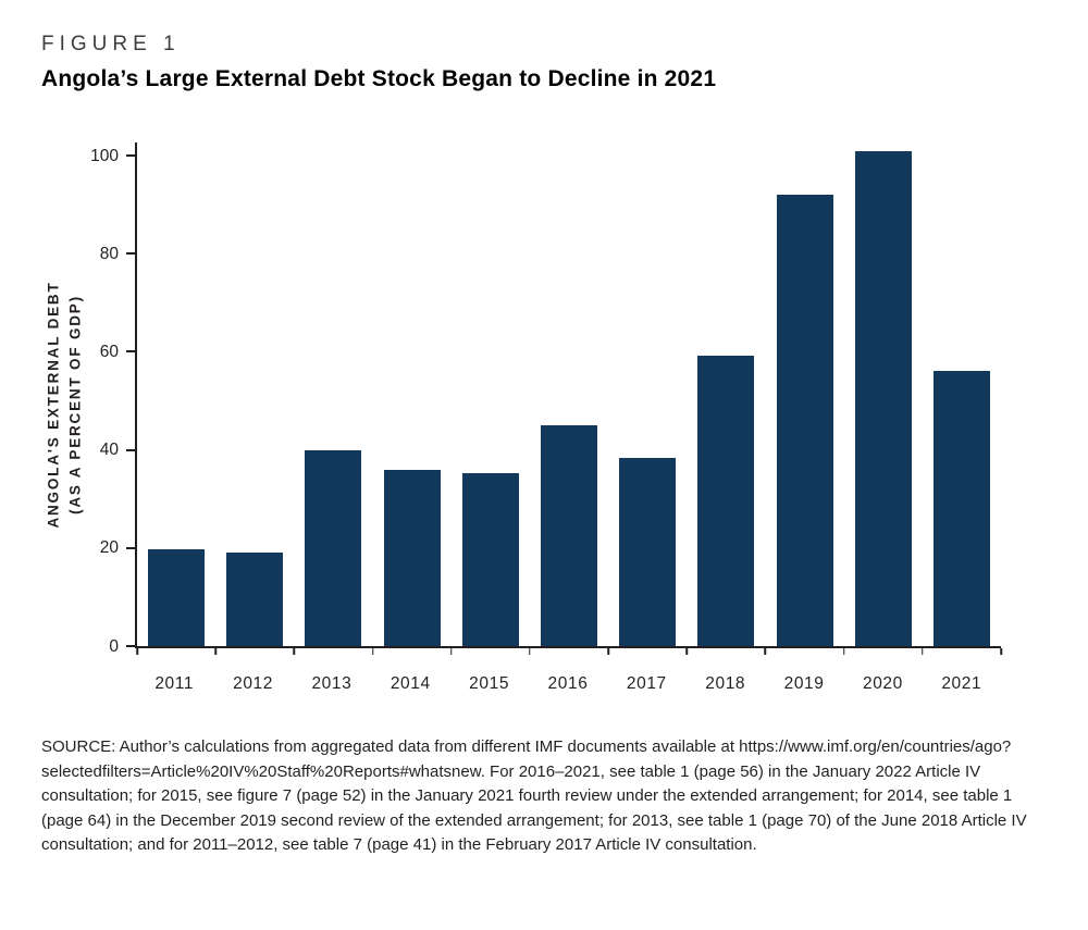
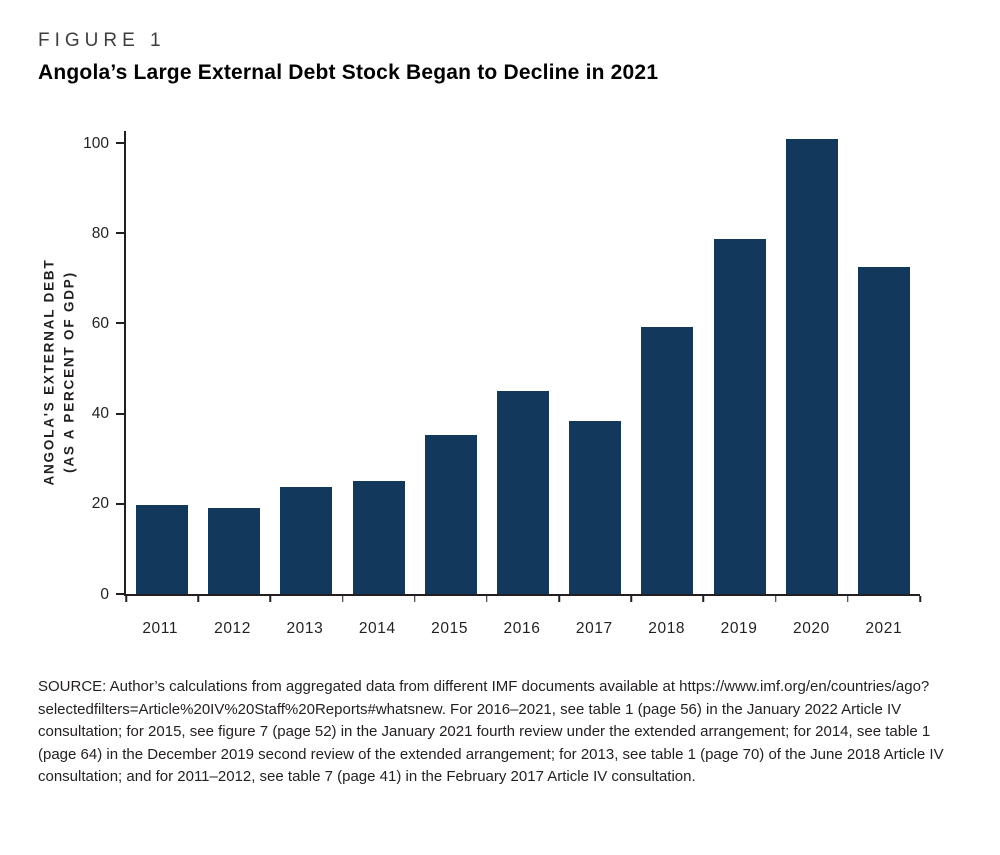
2013: 40 -> 24
2014: 36 -> 25
2019: 92 -> 79
2021: 56 -> 73
